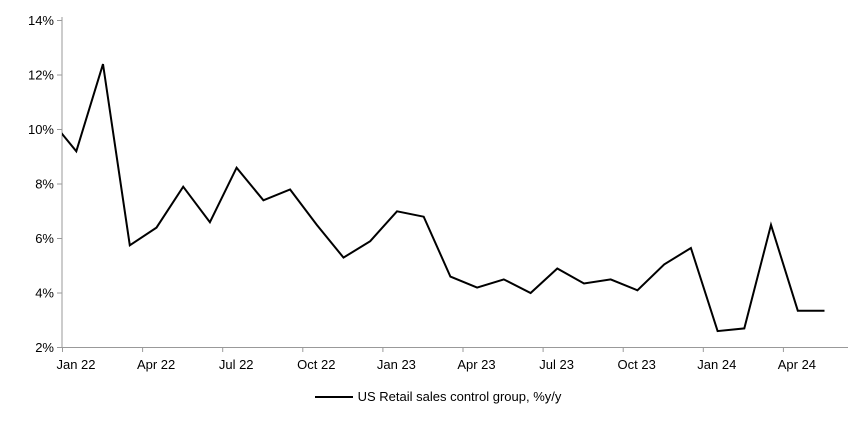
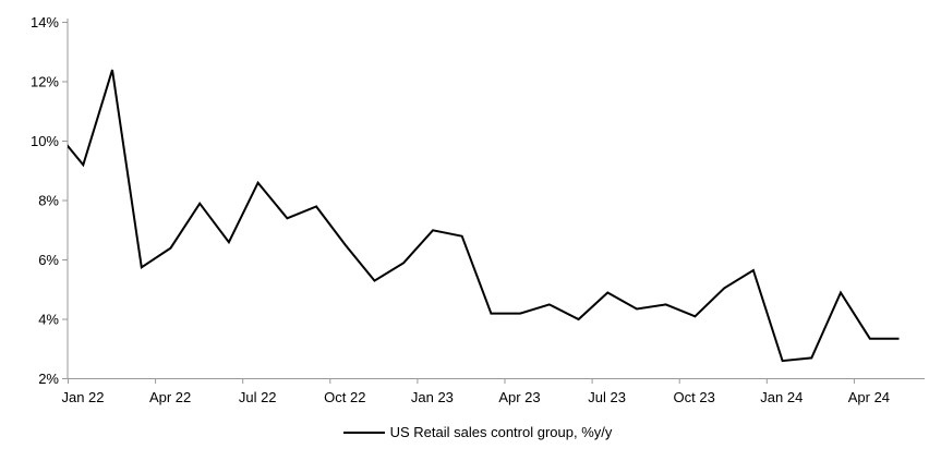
Apr 23: 4.6% -> 4.2%
Apr 24: 6.5% -> 4.9%
